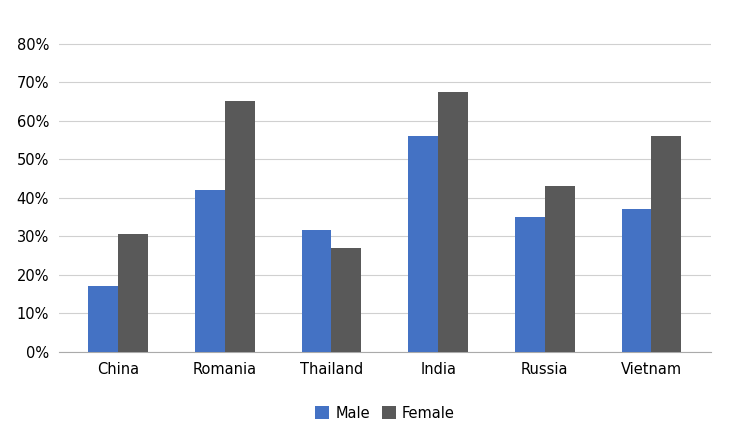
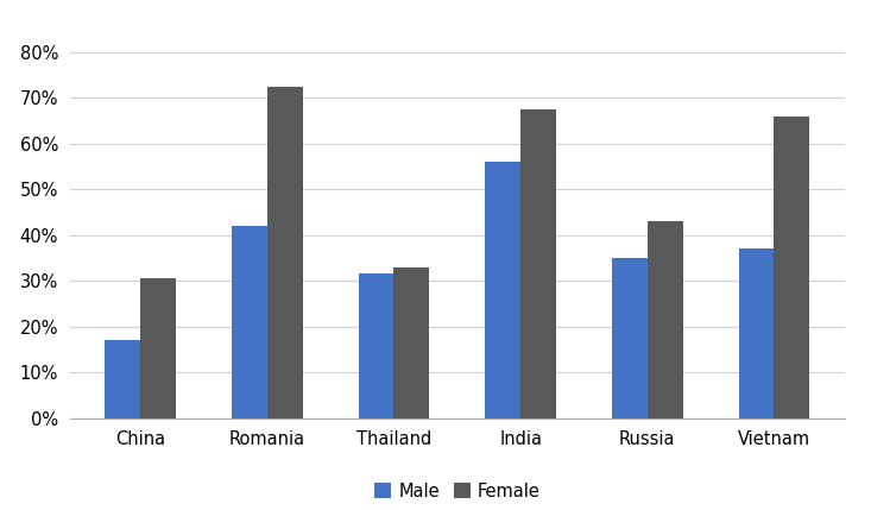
Female/Romania: 65.0% -> 72.5%
Female/Thailand: 27.0% -> 33.0%
Female/Vietnam: 56.0% -> 66.0%
